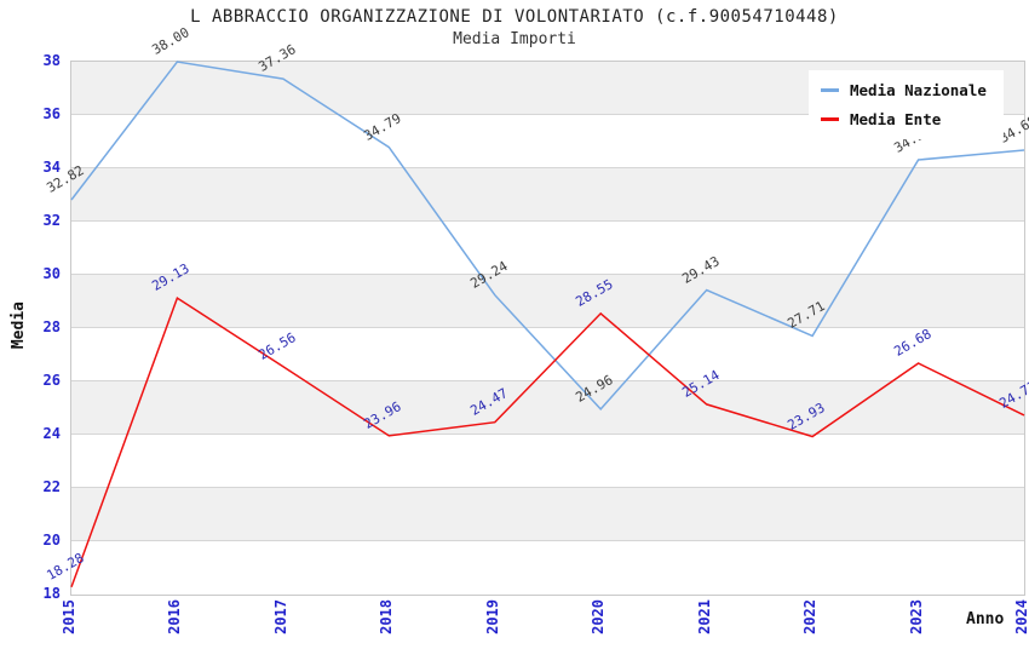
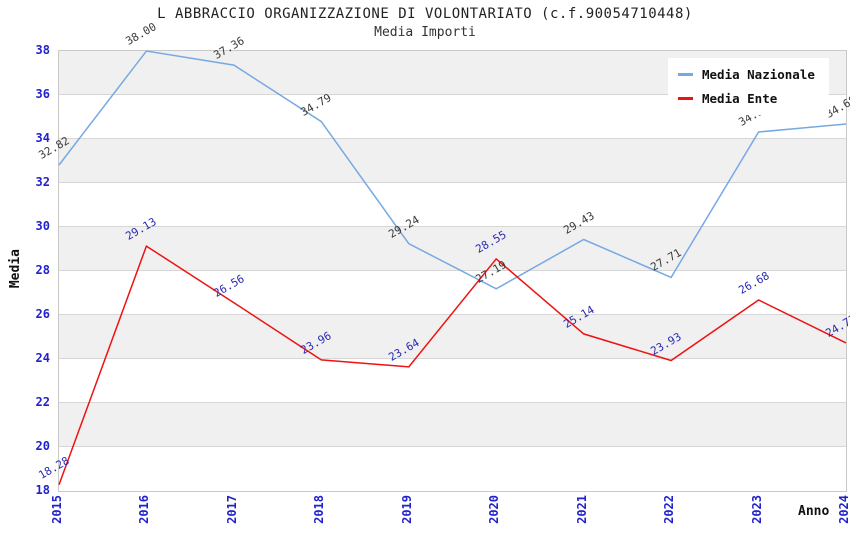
Media Ente/2019: 24.47 -> 23.64
Media Nazionale/2020: 24.96 -> 27.19
